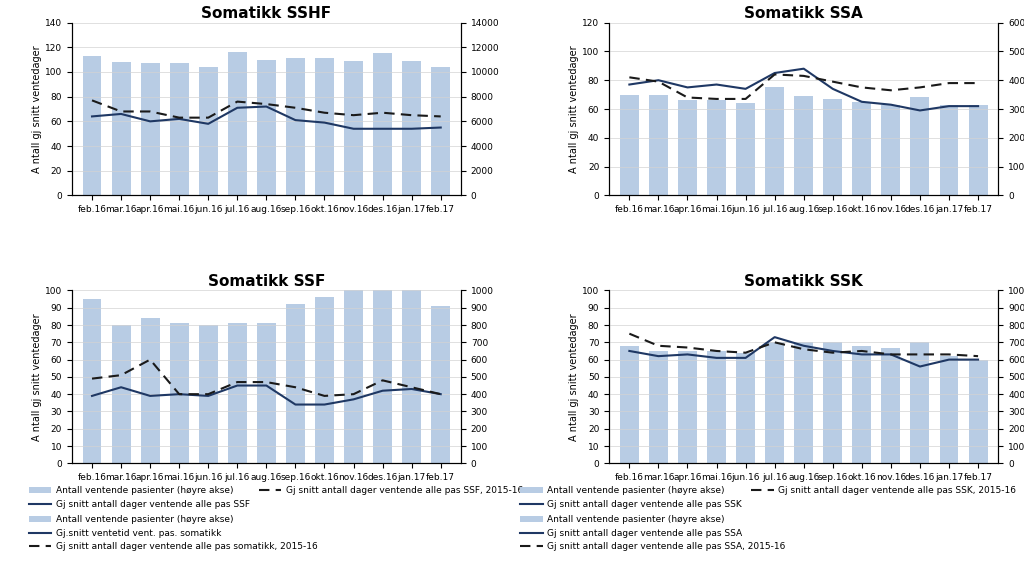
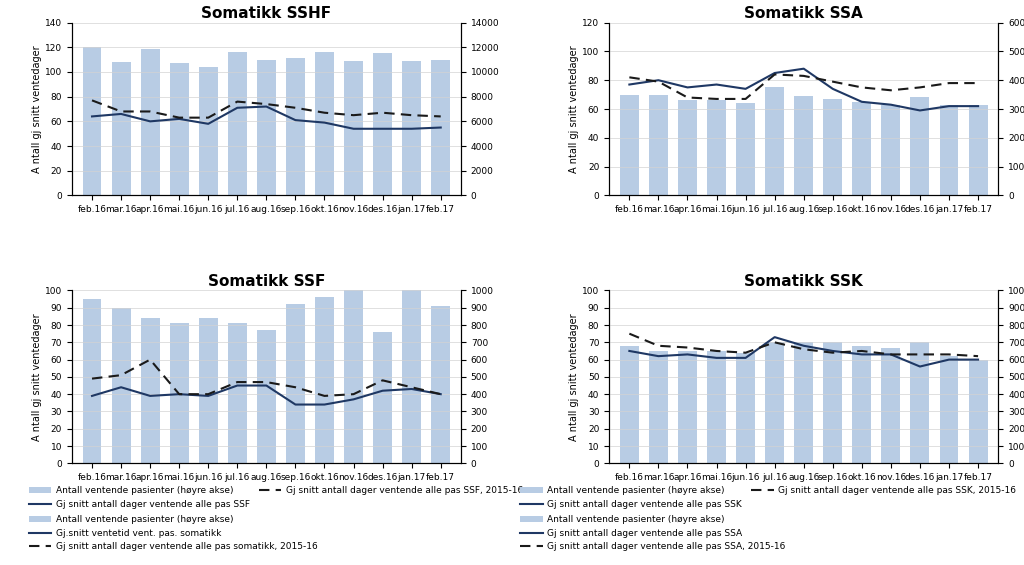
Somatikk SSHF/Antall ventende pasienter (høyre akse)/feb.16: 11300 -> 12000
Somatikk SSHF/Antall ventende pasienter (høyre akse)/apr.16: 10700 -> 11900
Somatikk SSHF/Antall ventende pasienter (høyre akse)/okt.16: 11100 -> 11600
Somatikk SSHF/Antall ventende pasienter (høyre akse)/feb.17: 10400 -> 11000
Somatikk SSF/Antall ventende pasienter (høyre akse)/mar.16: 800 -> 900
Somatikk SSF/Antall ventende pasienter (høyre akse)/jun.16: 800 -> 840
Somatikk SSF/Antall ventende pasienter (høyre akse)/aug.16: 810 -> 770
Somatikk SSF/Antall ventende pasienter (høyre akse)/des.16: 1000 -> 760
